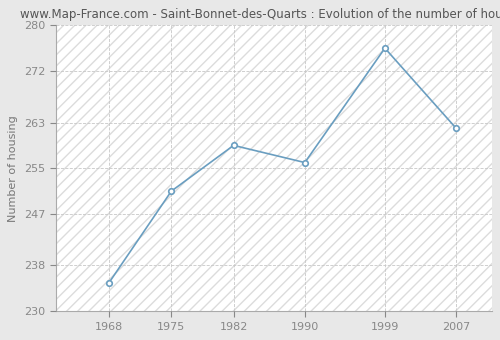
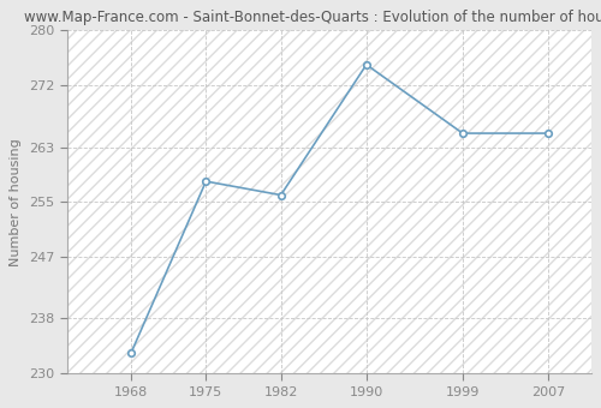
1968: 235 -> 233
1975: 251 -> 258
1982: 259 -> 256
1990: 256 -> 275
1999: 276 -> 265
2007: 262 -> 265
